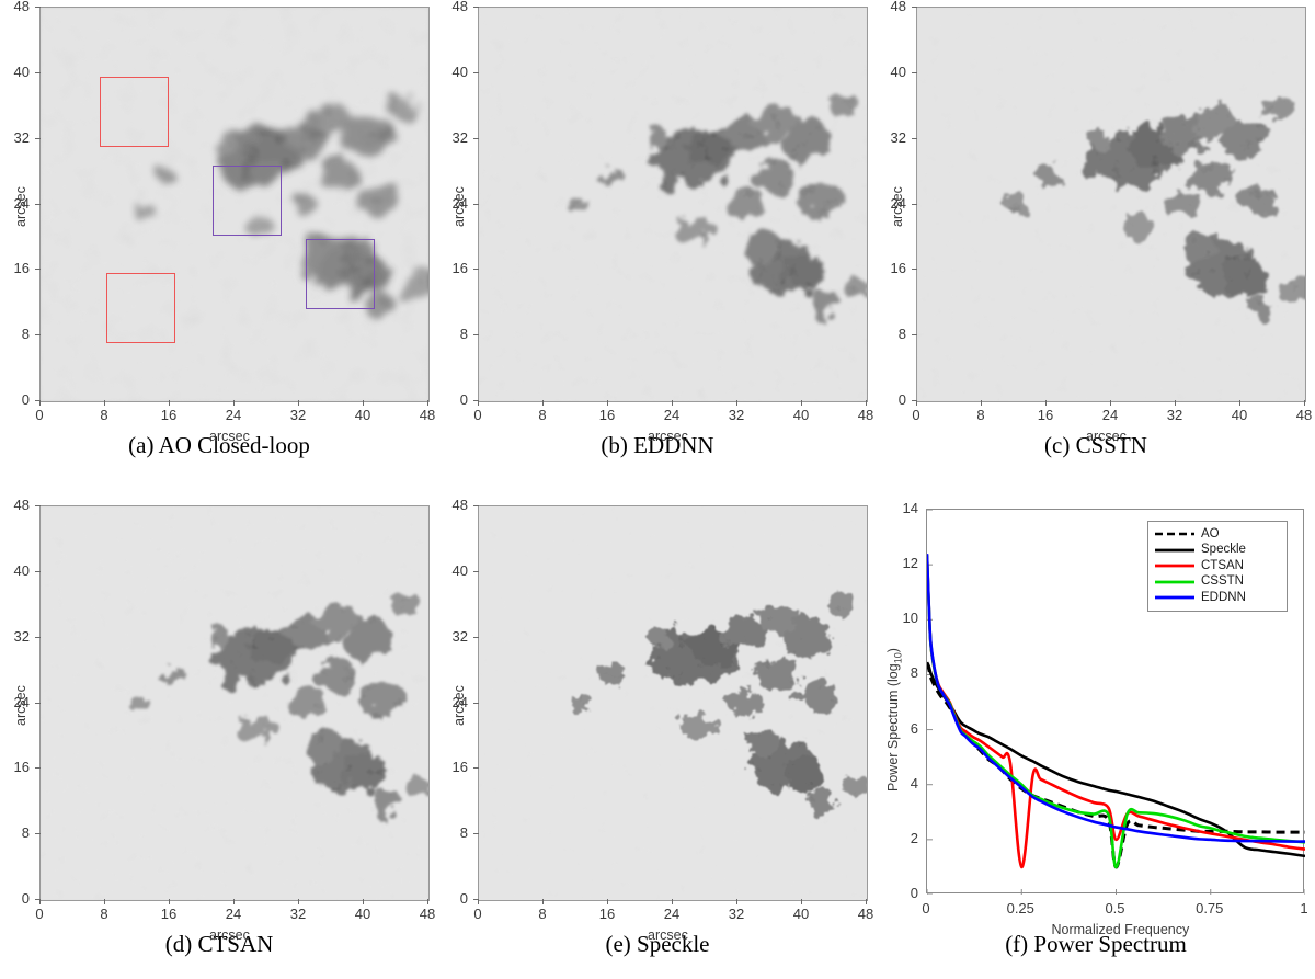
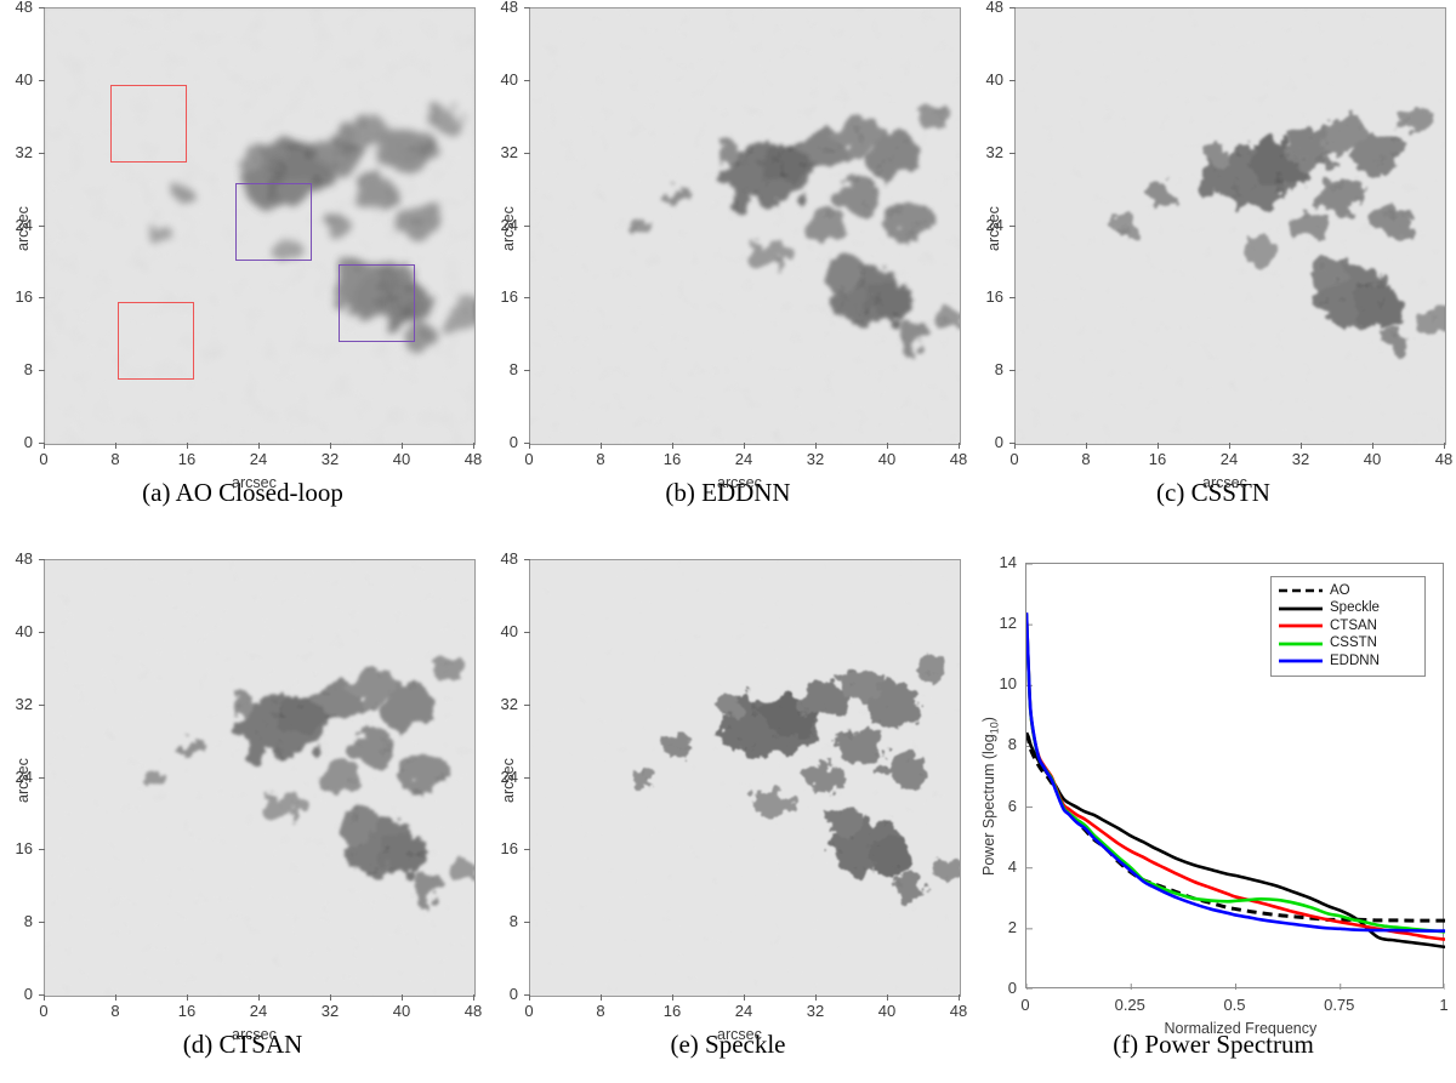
CTSAN/0.25: 1 -> 5
AO/0.5: 1 -> 3
CTSAN/0.5: 2 -> 3
CSSTN/0.5: 1 -> 3
